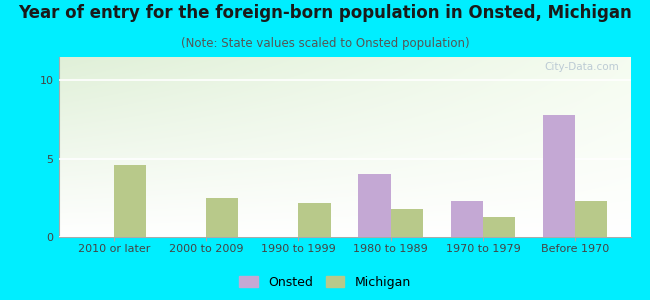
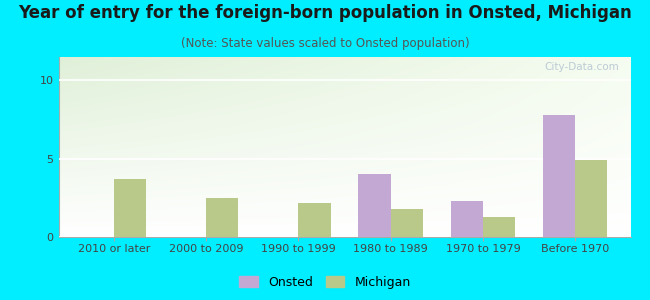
Michigan/2010 or later: 4.6 -> 3.7
Michigan/Before 1970: 2.3 -> 4.9
